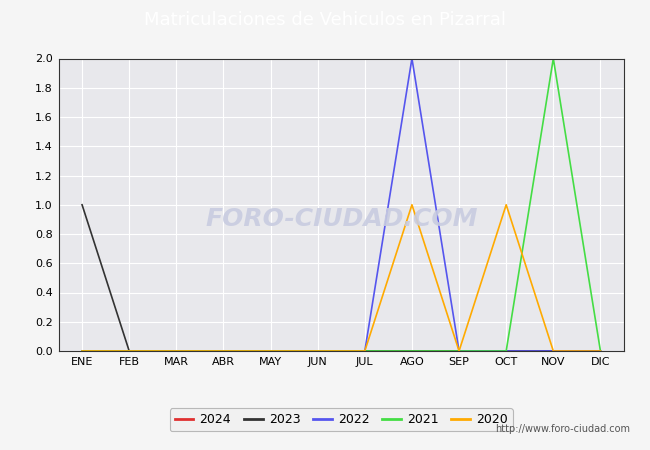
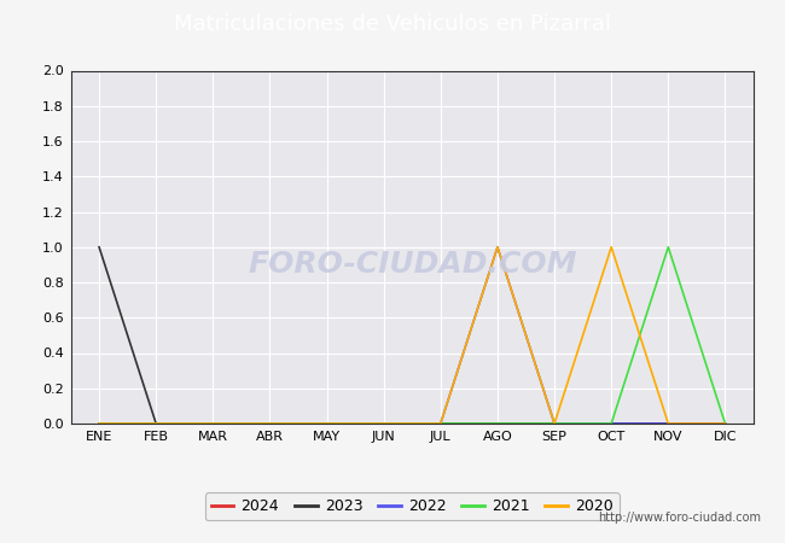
2022/AGO: 2 -> 1
2021/NOV: 2 -> 1
